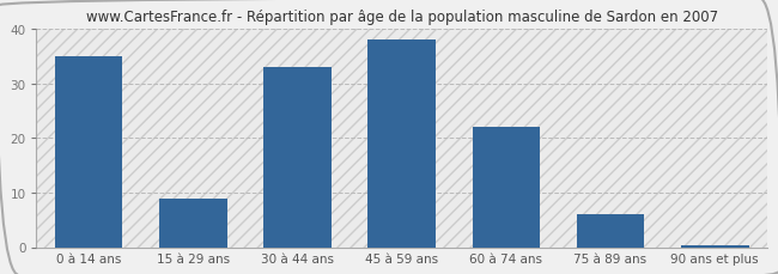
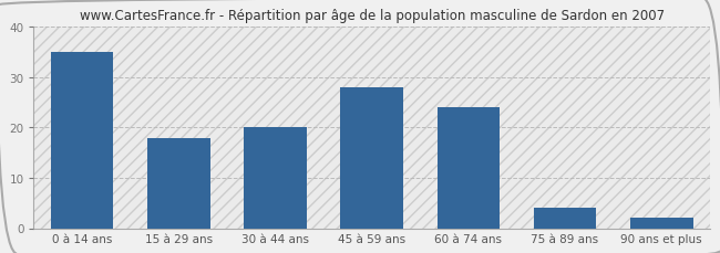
15 à 29 ans: 9.0 -> 18.0
30 à 44 ans: 33.0 -> 20.0
45 à 59 ans: 38.0 -> 28.0
60 à 74 ans: 22.0 -> 24.0
75 à 89 ans: 6.0 -> 4.0
90 ans et plus: 0.4 -> 2.0
